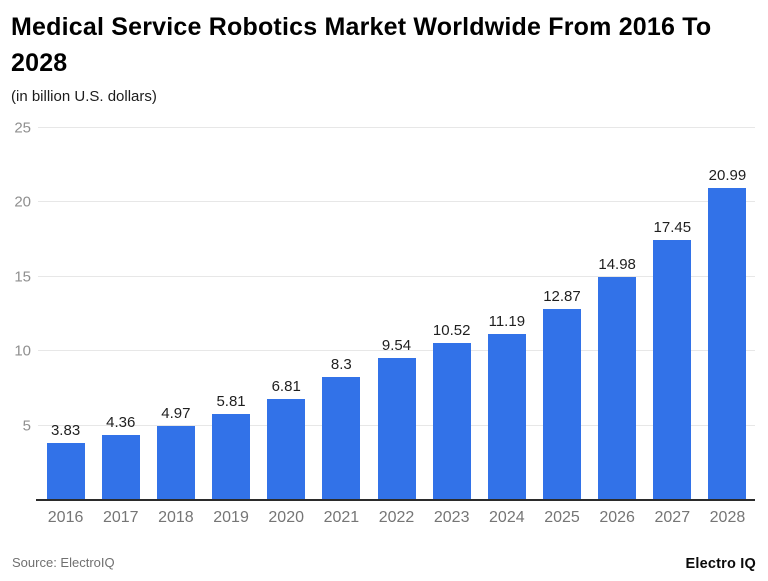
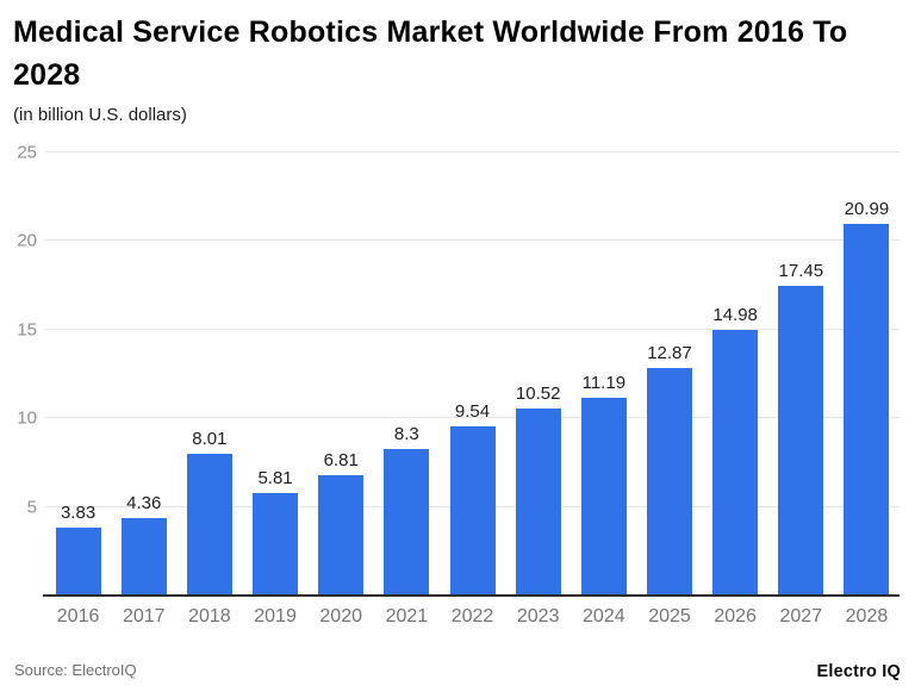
2018: 4.97 -> 8.01
